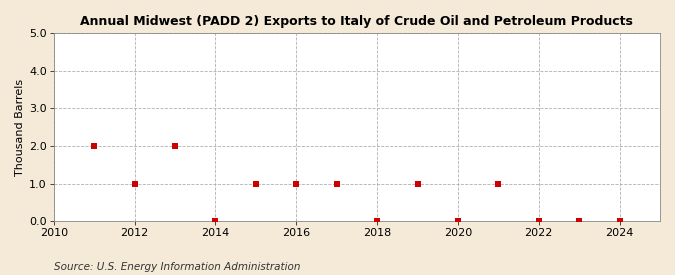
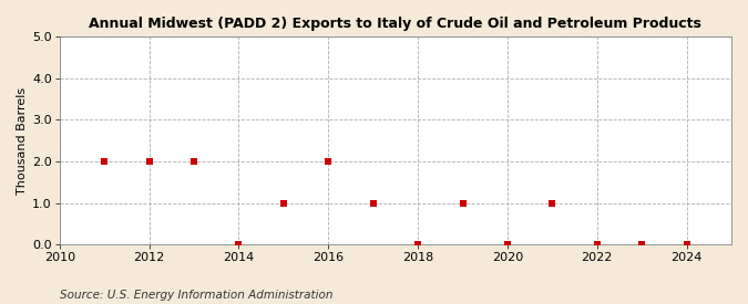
2012: 1 -> 2
2016: 1 -> 2
